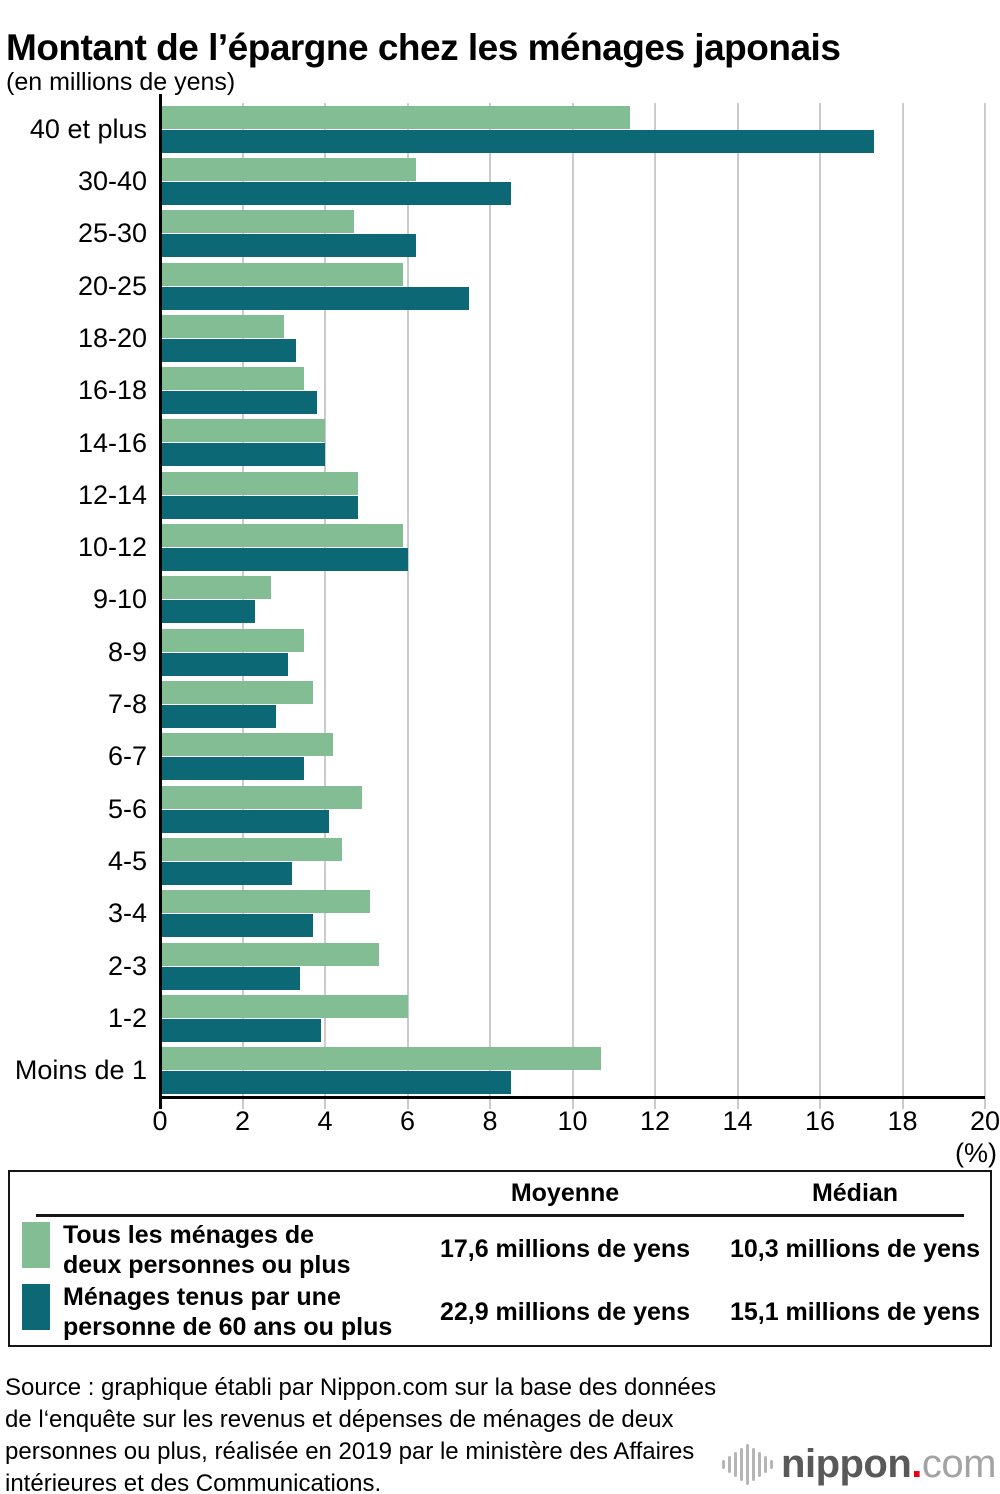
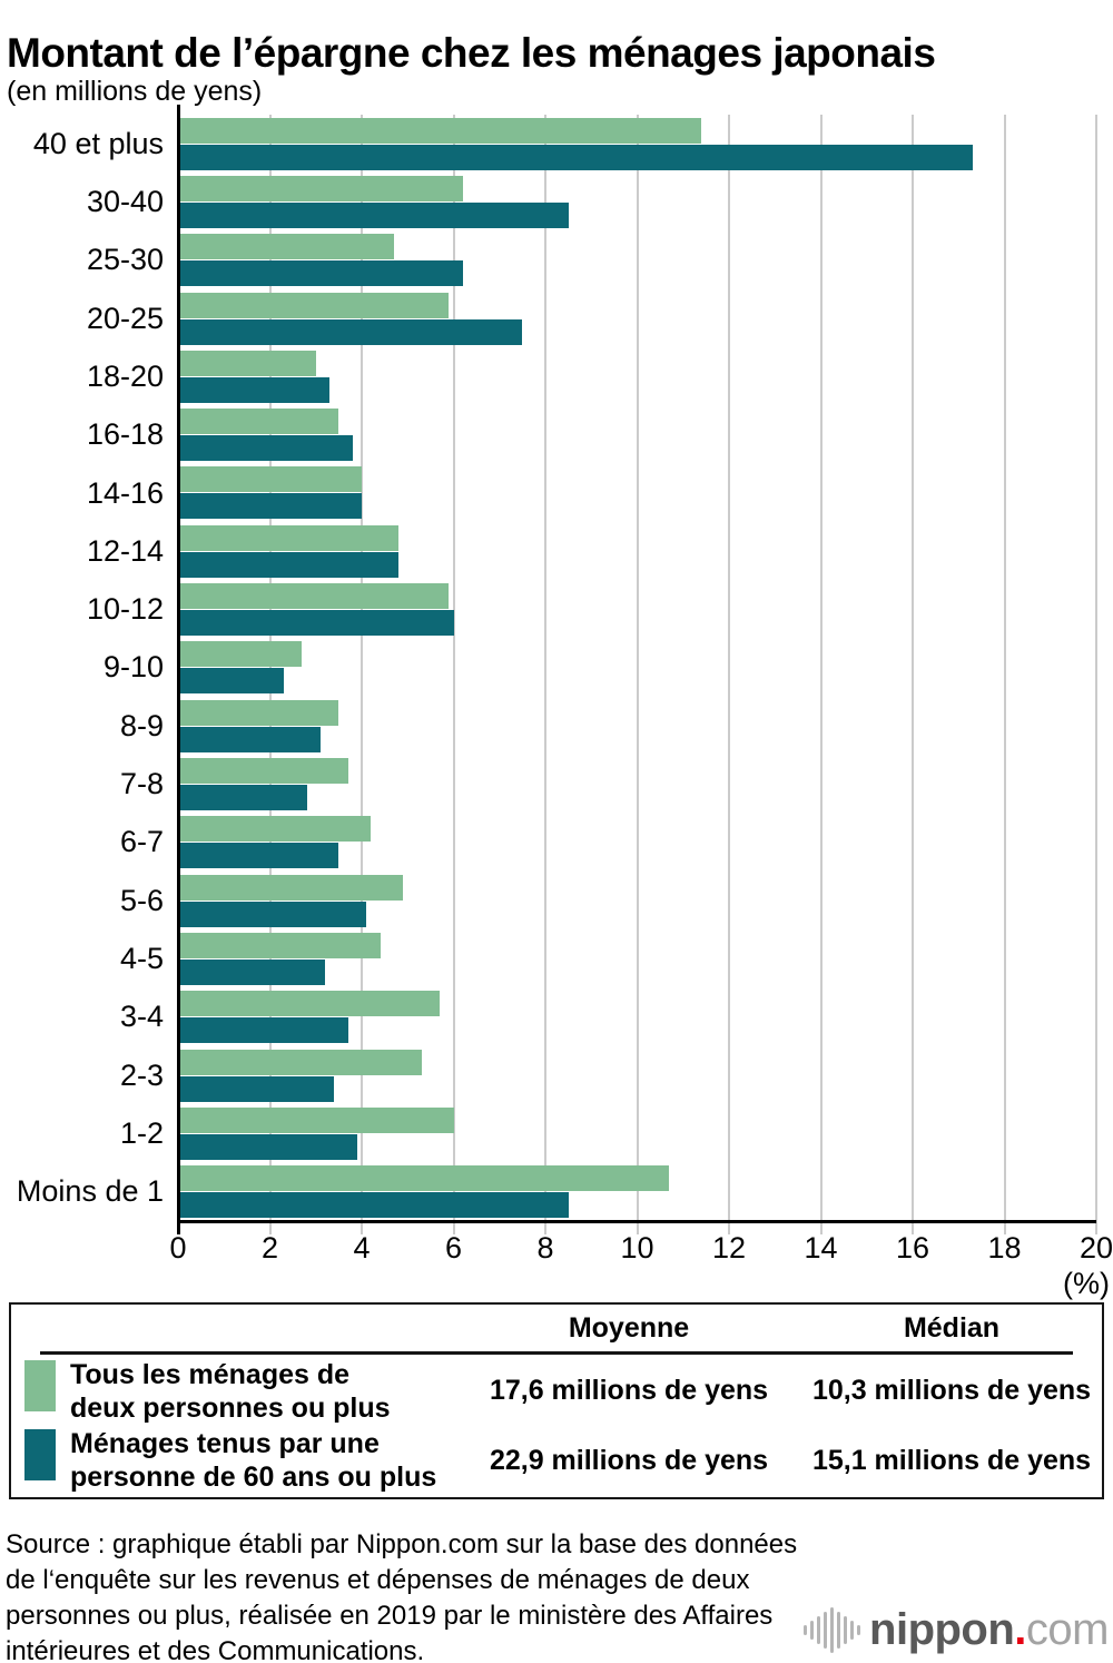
Tous les ménages de deux personnes ou plus/3-4: 5.1 -> 5.7
